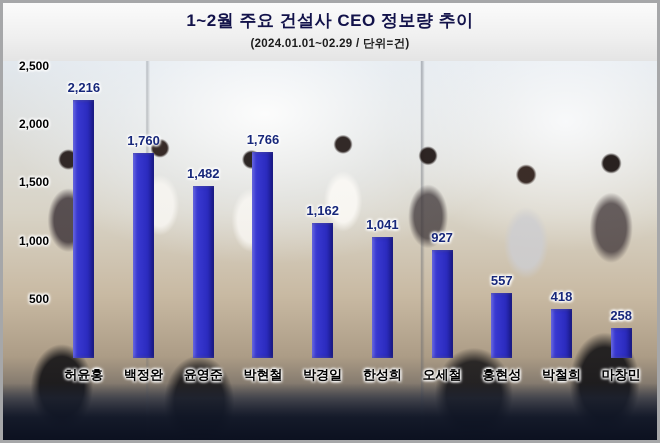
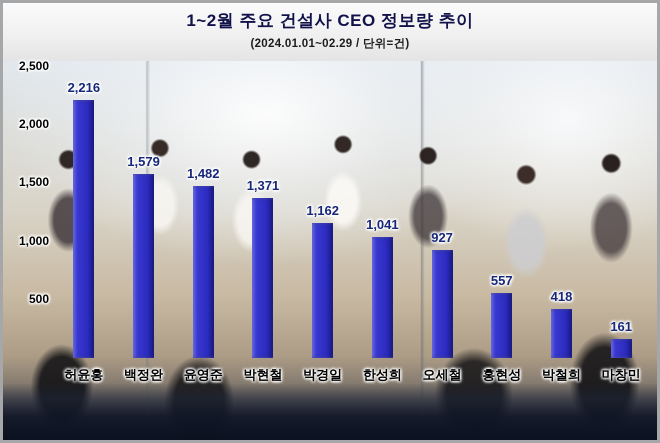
백정완: 1,760 -> 1,579
박현철: 1,766 -> 1,371
마창민: 258 -> 161
